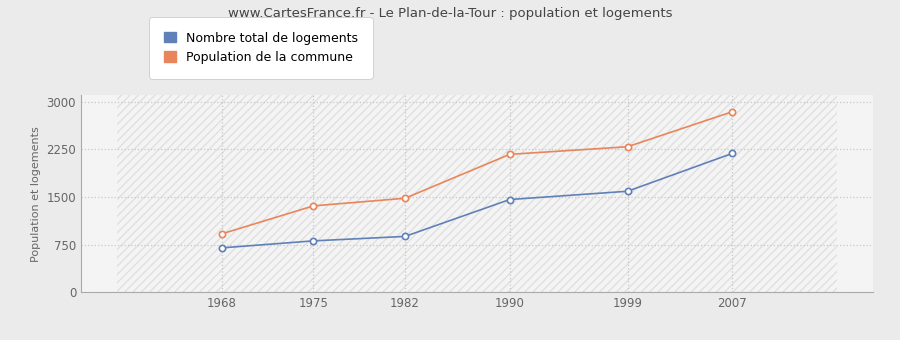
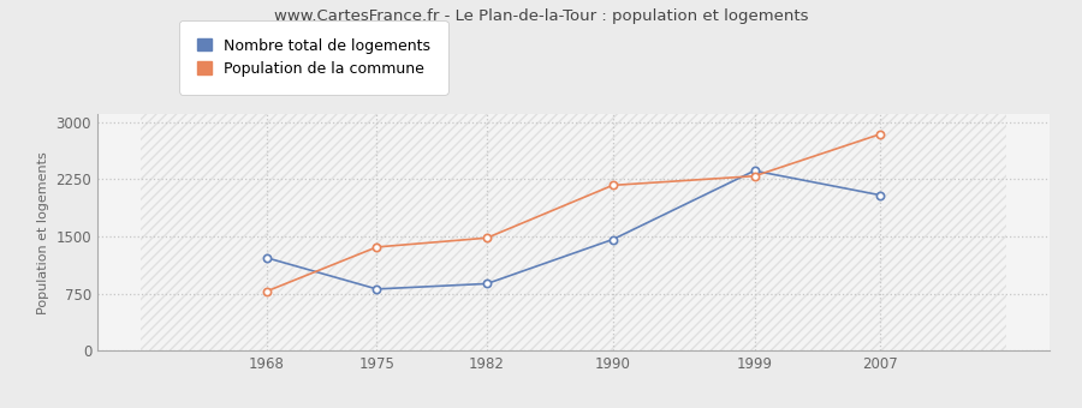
Nombre total de logements/1968: 700 -> 1220
Population de la commune/1968: 920 -> 780
Nombre total de logements/1999: 1590 -> 2360
Nombre total de logements/2007: 2180 -> 2040
